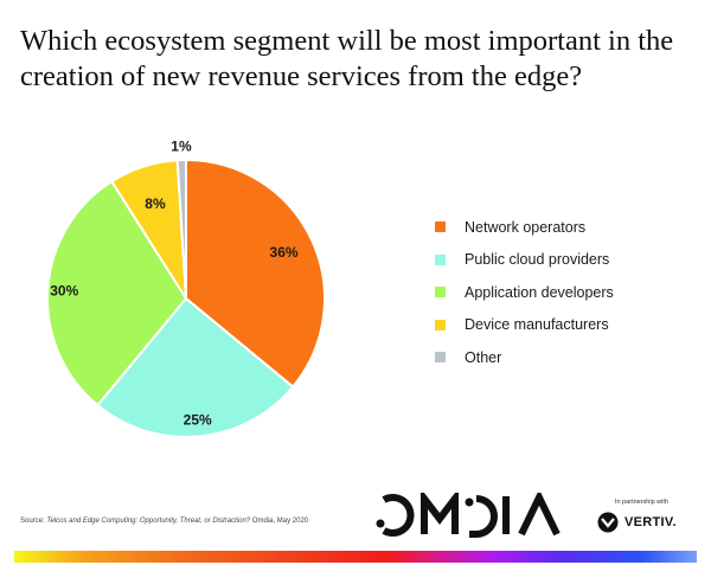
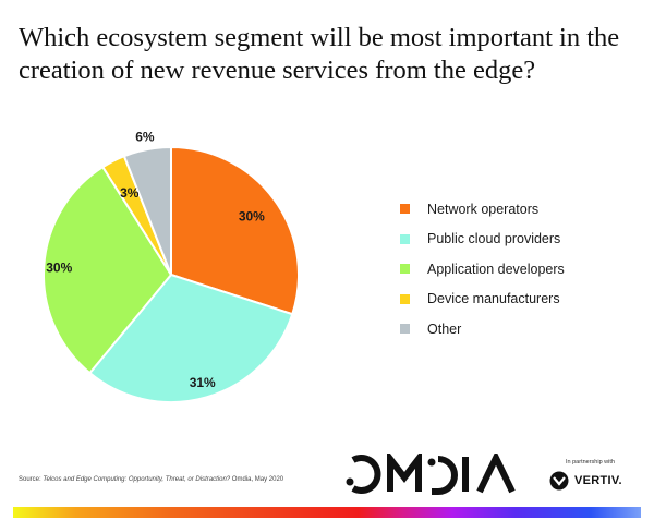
Network operators: 36% -> 30%
Public cloud providers: 25% -> 31%
Device manufacturers: 8% -> 3%
Other: 1% -> 6%
